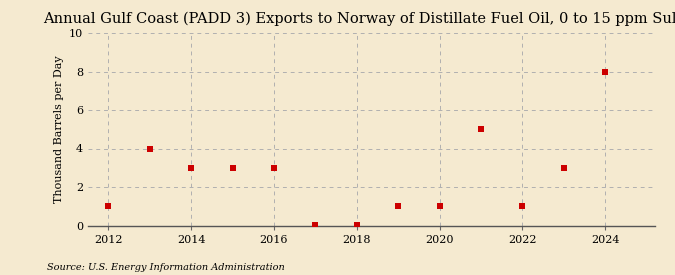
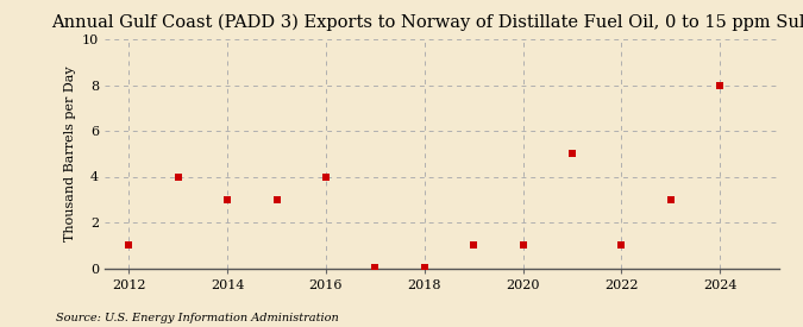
2016: 3.0 -> 4.0
